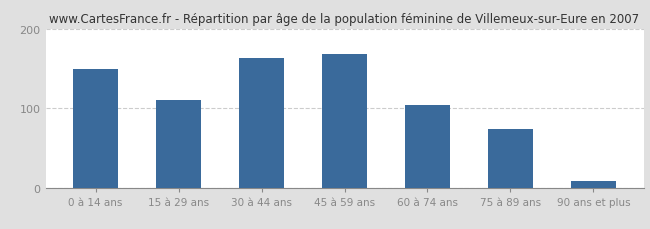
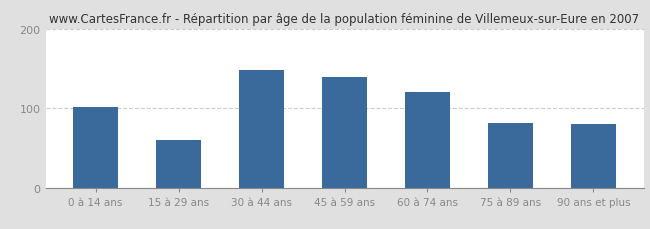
0 à 14 ans: 150 -> 102
15 à 29 ans: 110 -> 60
30 à 44 ans: 163 -> 148
45 à 59 ans: 168 -> 140
60 à 74 ans: 104 -> 120
75 à 89 ans: 74 -> 82
90 ans et plus: 8 -> 80
